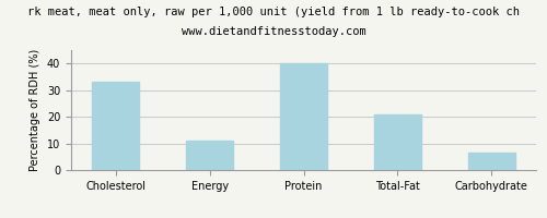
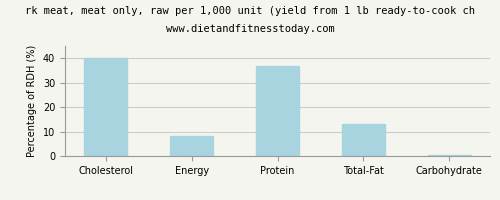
Cholesterol: 33.0 -> 40.0
Energy: 11.0 -> 8.0
Protein: 40.0 -> 37.0
Total-Fat: 21.0 -> 13.0
Carbohydrate: 6.5 -> 0.3
